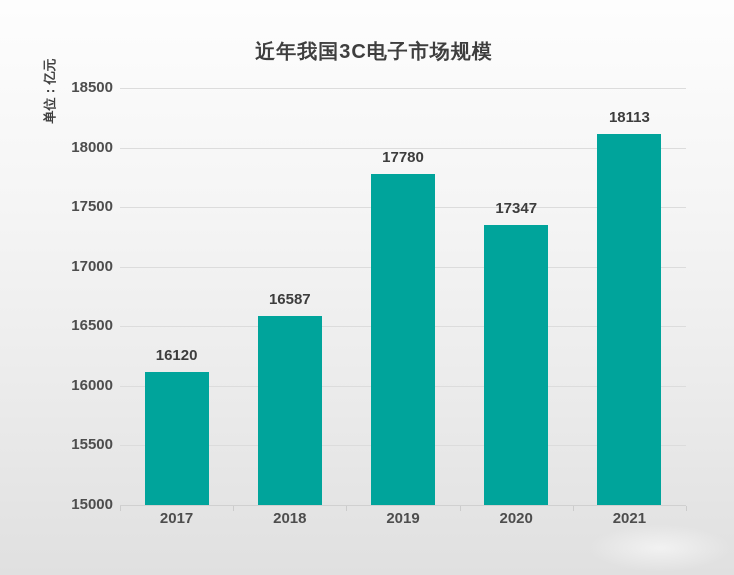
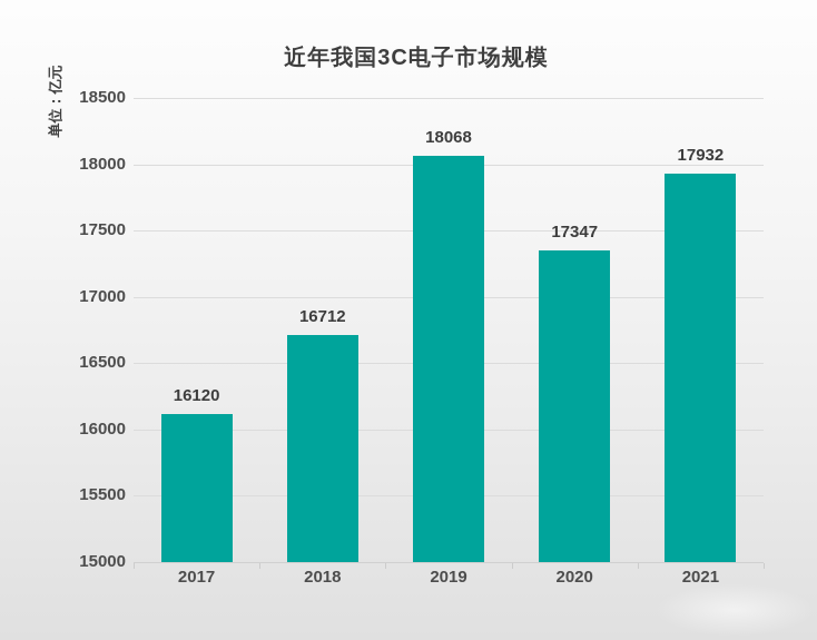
2018: 16587 -> 16712
2019: 17780 -> 18068
2021: 18113 -> 17932
